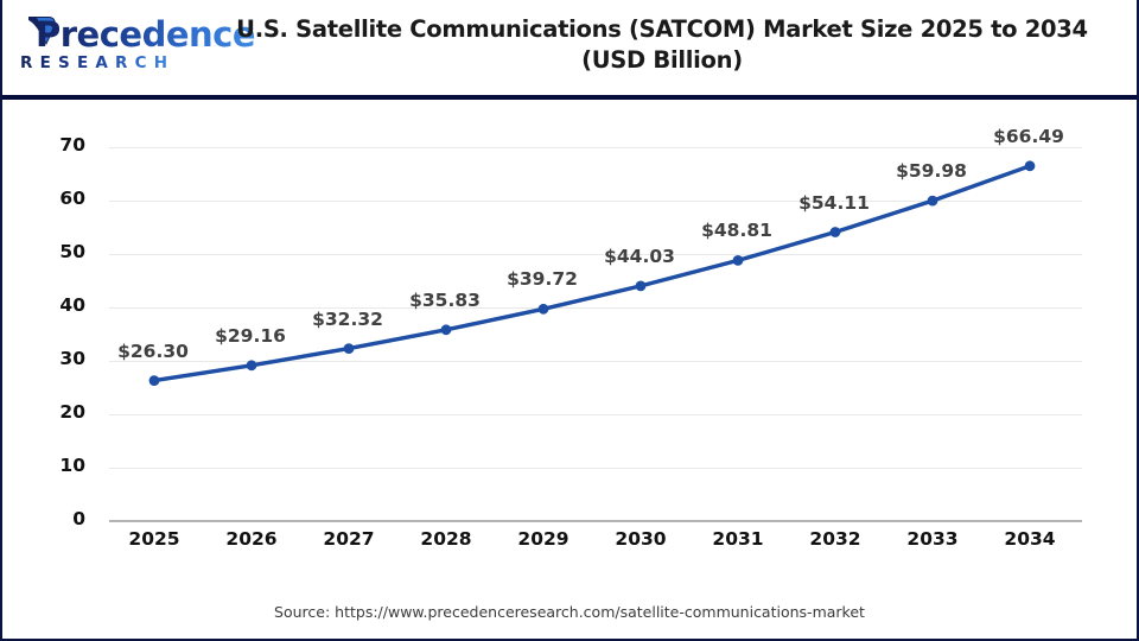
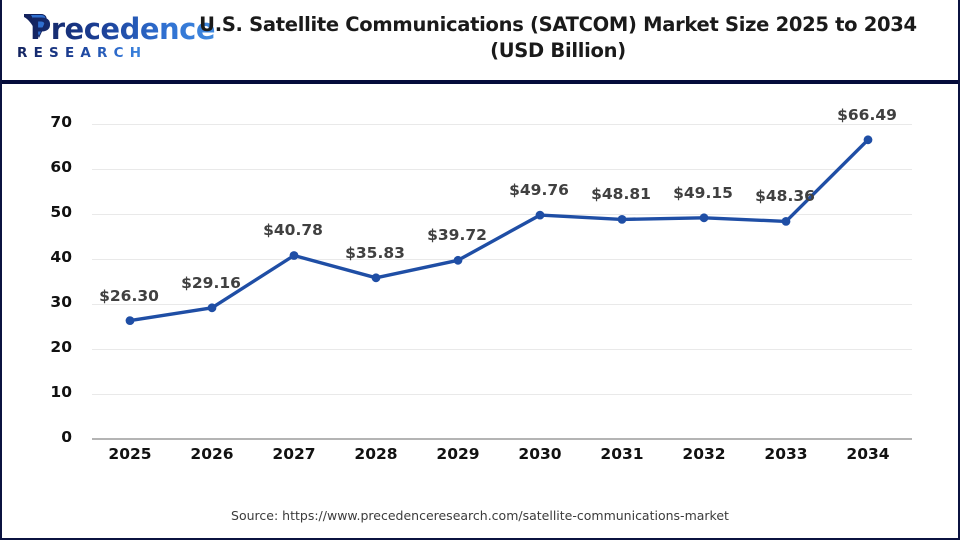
2027: $32.32 -> $40.78
2030: $44.03 -> $49.76
2032: $54.11 -> $49.15
2033: $59.98 -> $48.36
